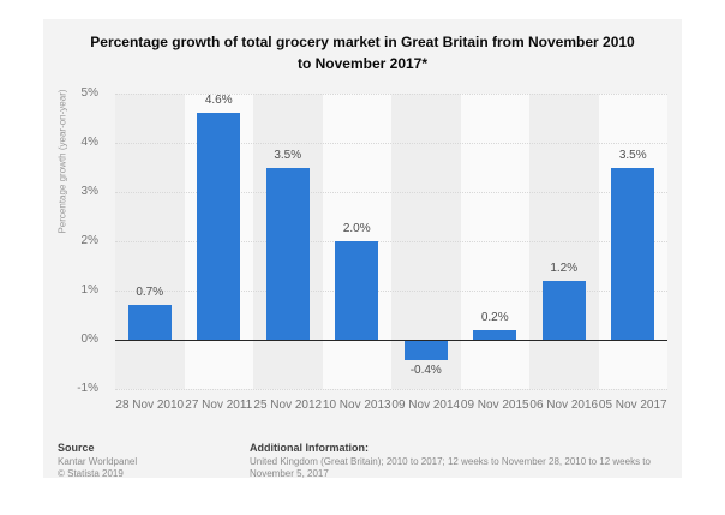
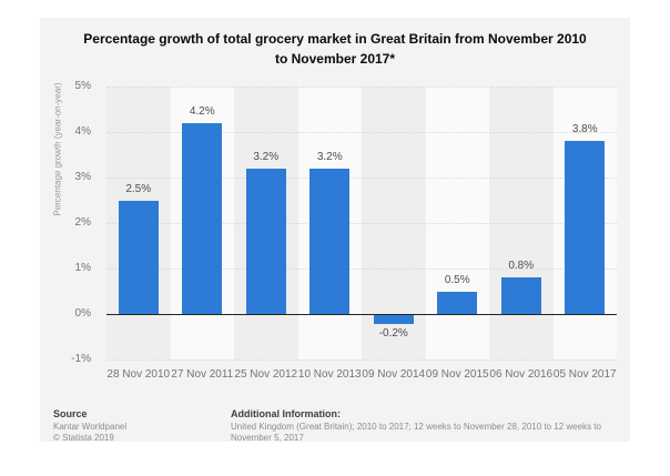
28 Nov 2010: 0.7% -> 2.5%
27 Nov 2011: 4.6% -> 4.2%
25 Nov 2012: 3.5% -> 3.2%
10 Nov 2013: 2.0% -> 3.2%
09 Nov 2014: -0.4% -> -0.2%
09 Nov 2015: 0.2% -> 0.5%
06 Nov 2016: 1.2% -> 0.8%
05 Nov 2017: 3.5% -> 3.8%
